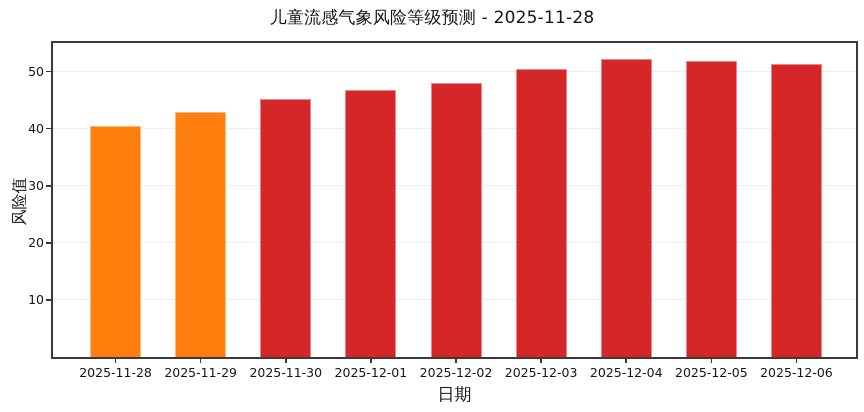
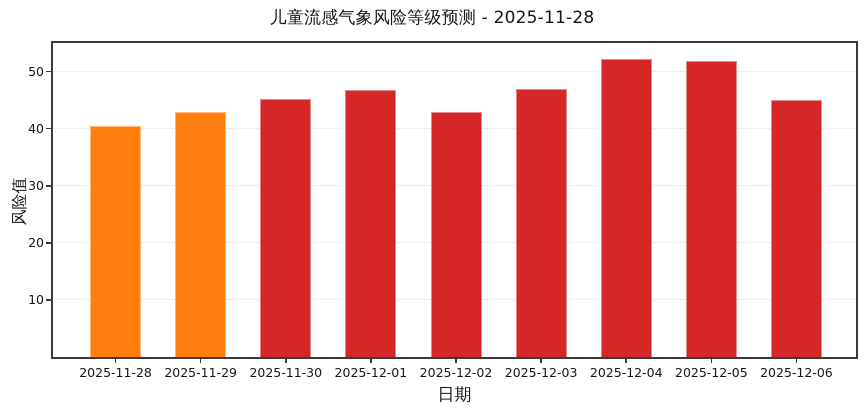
2025-12-02: 48 -> 43
2025-12-03: 50 -> 47
2025-12-06: 51 -> 45
